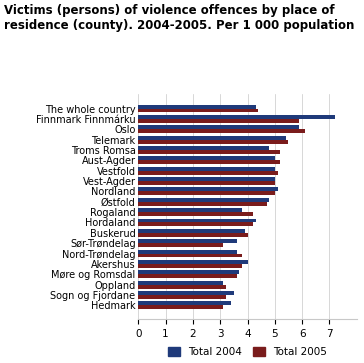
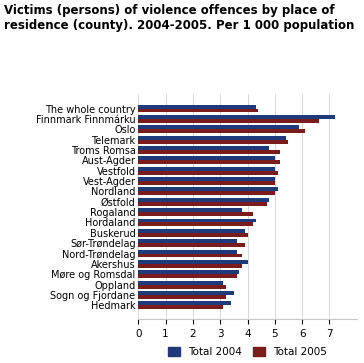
Total 2005/Finnmark Finnmárku: 5.9 -> 6.6
Total 2005/Sør-Trøndelag: 3.1 -> 3.9
